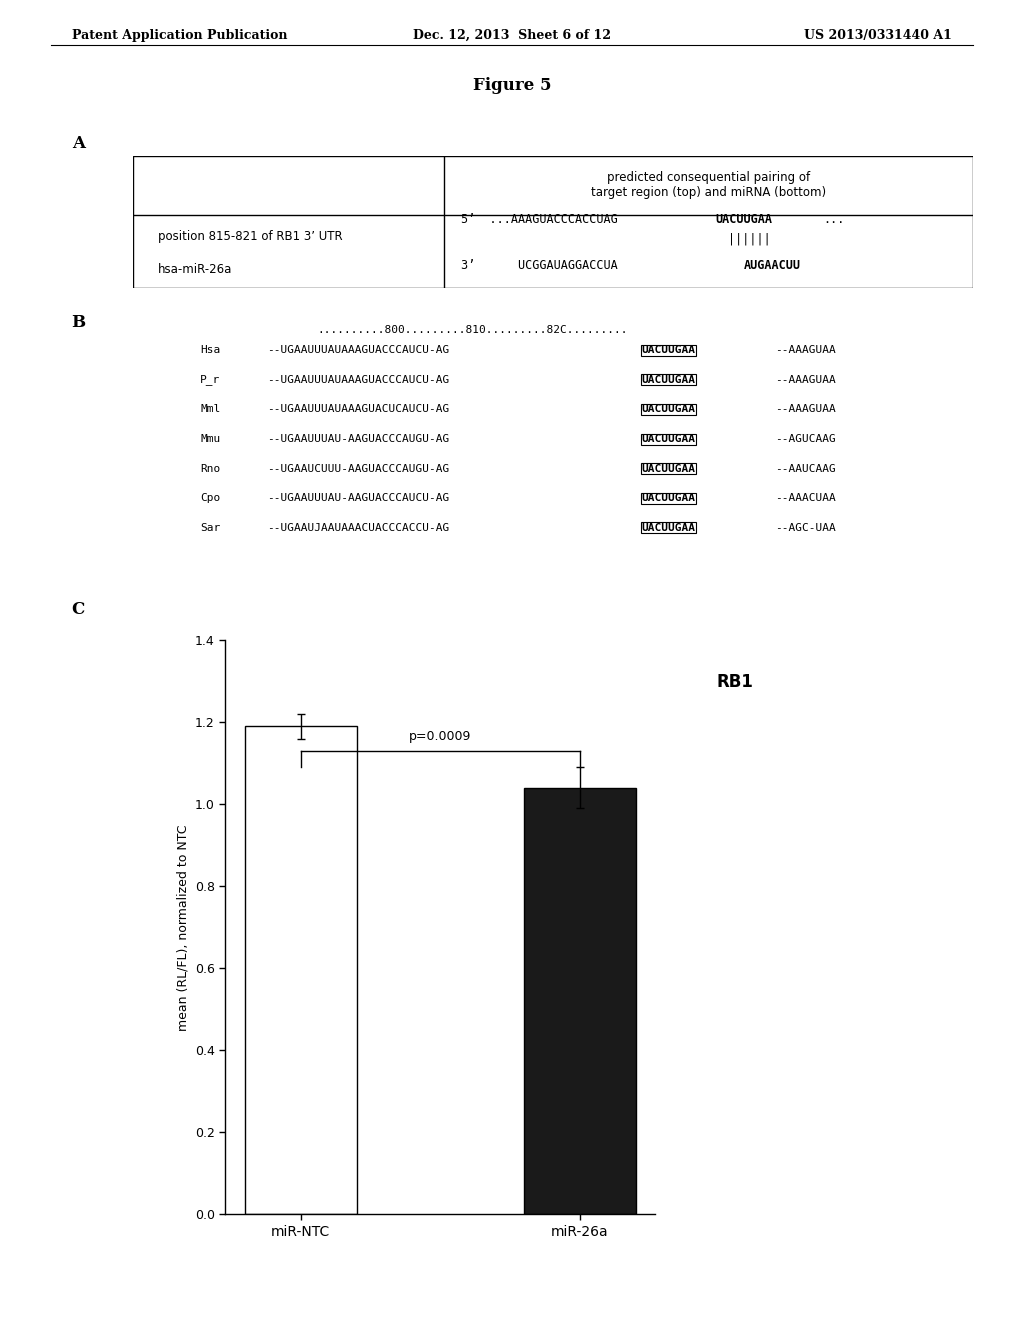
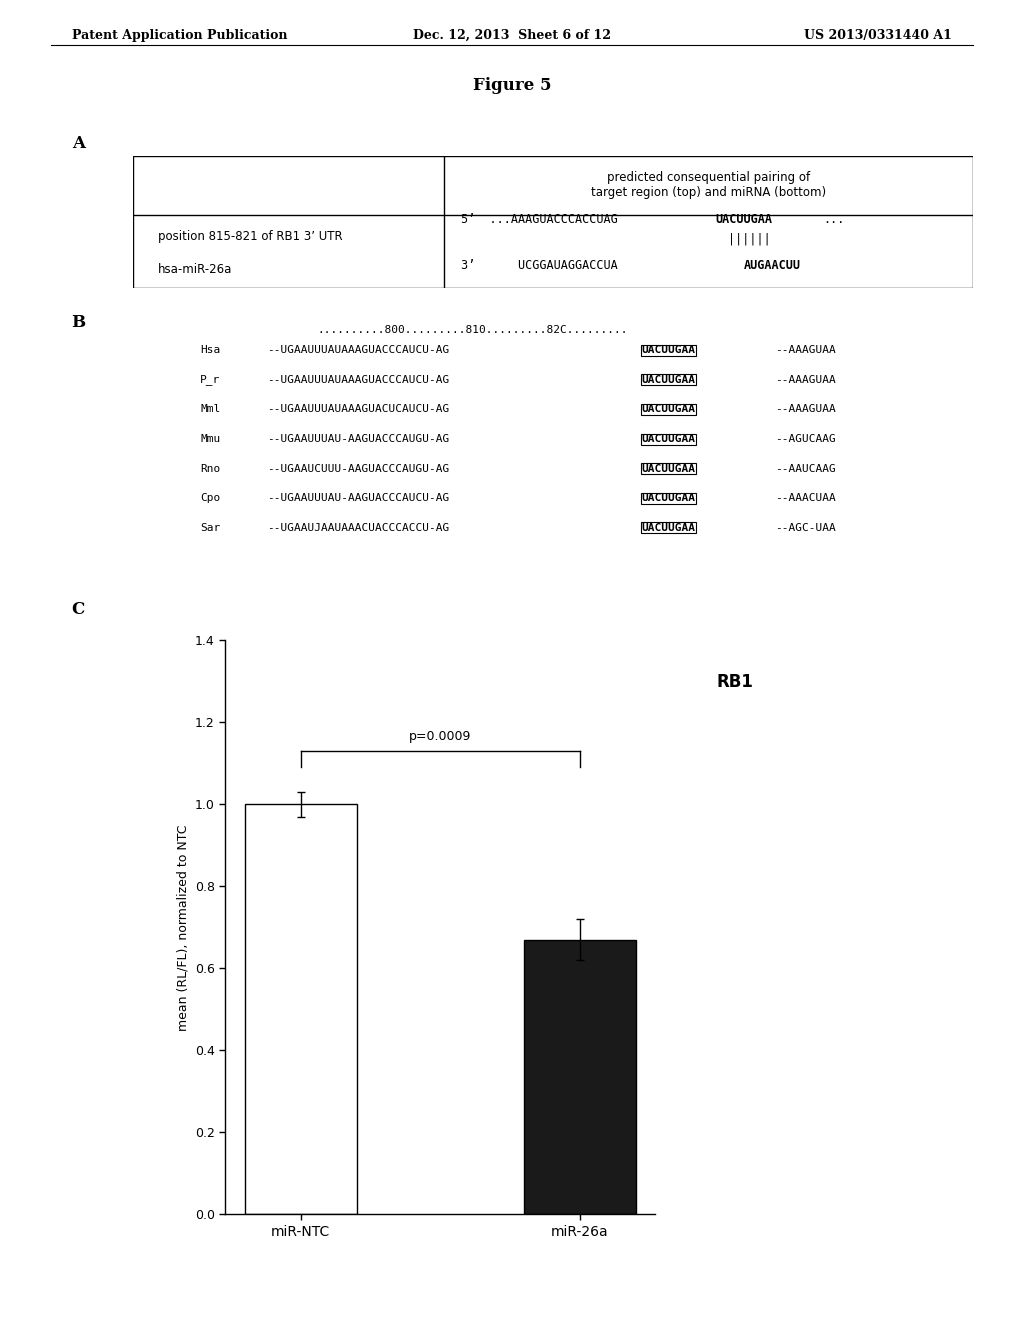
miR-NTC: 1.19 -> 1.00
miR-26a: 1.04 -> 0.67
